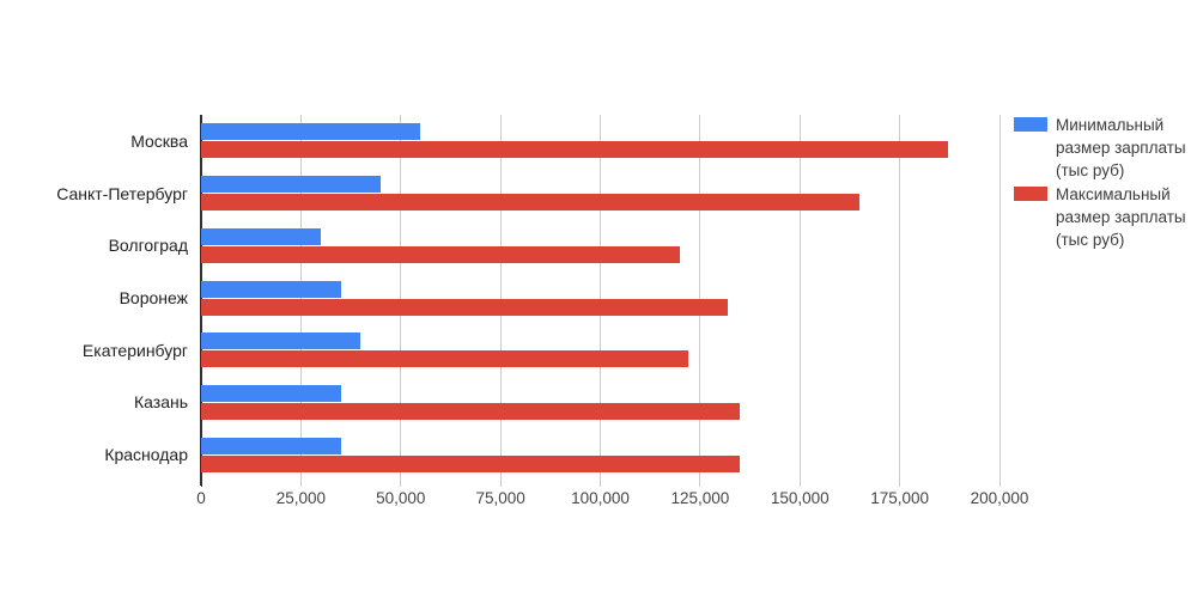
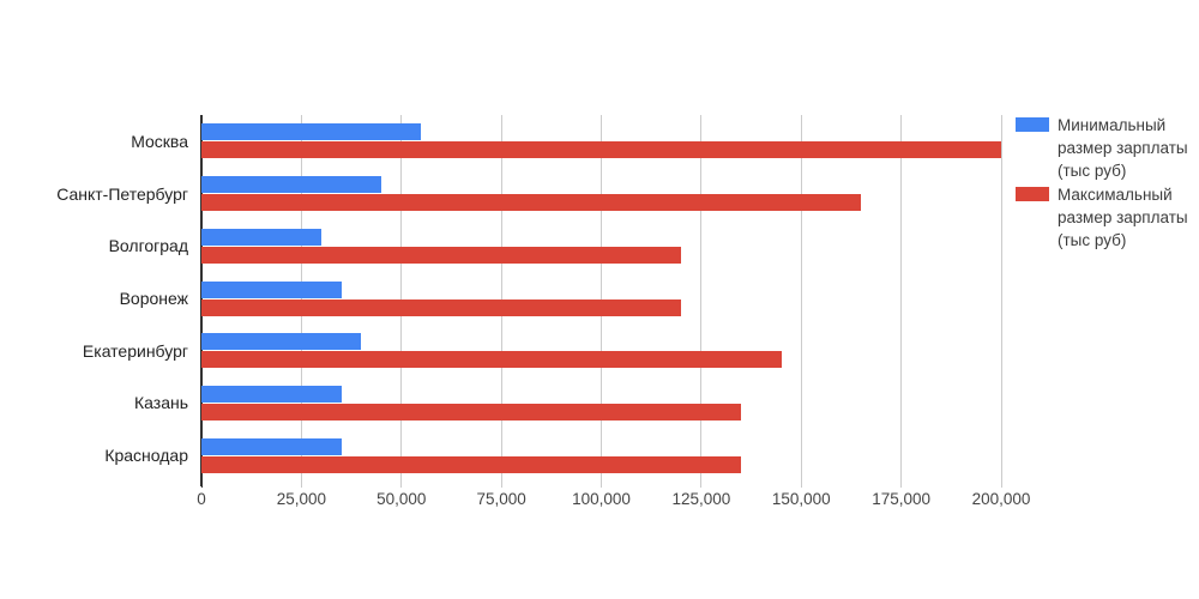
Максимальный размер зарплаты (тыс руб)/Москва: 187000 -> 200000
Максимальный размер зарплаты (тыс руб)/Воронеж: 132000 -> 120000
Максимальный размер зарплаты (тыс руб)/Екатеринбург: 122000 -> 145000
